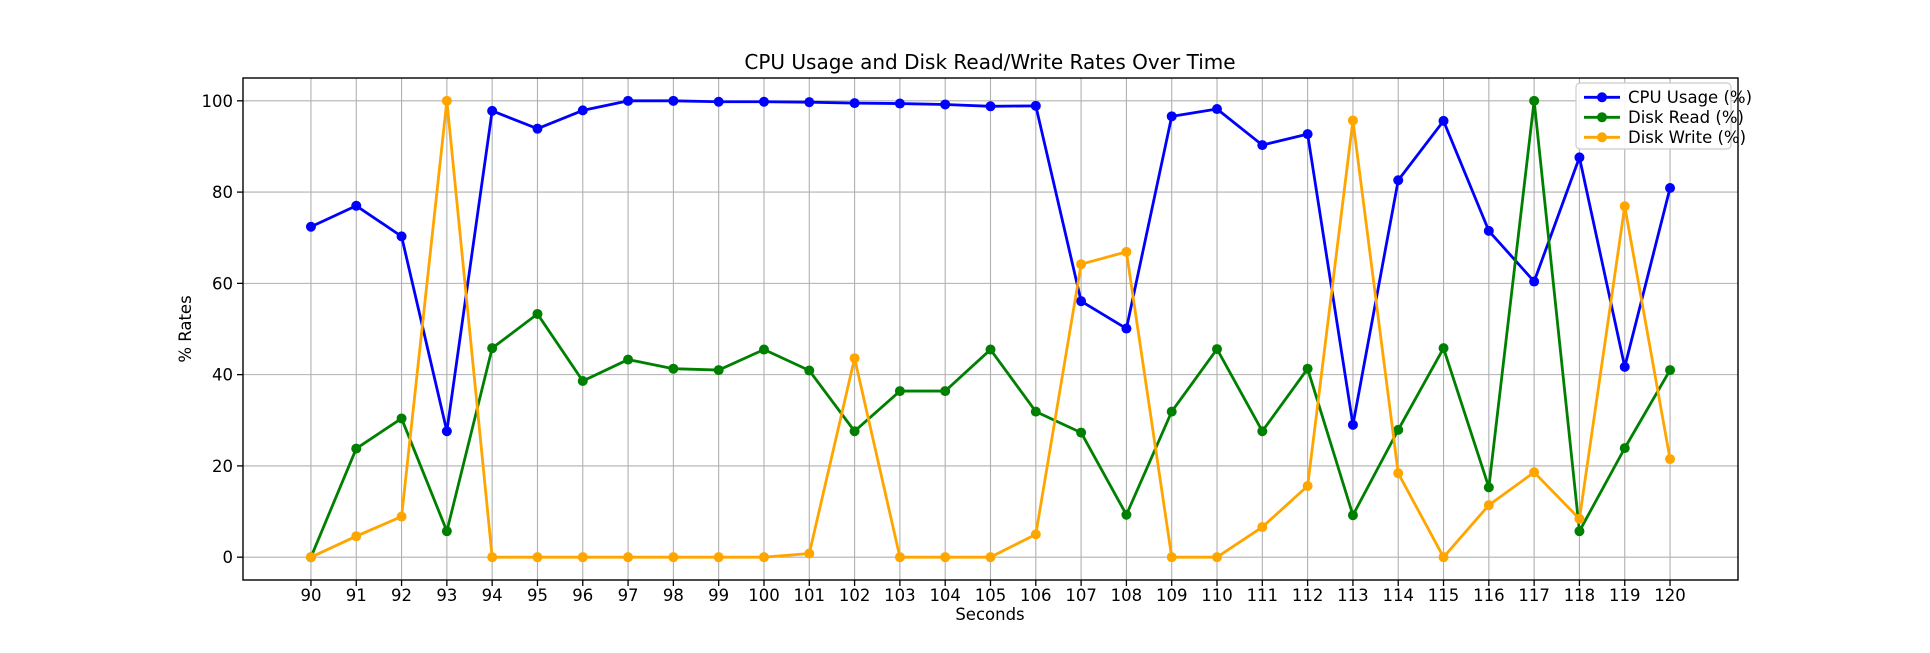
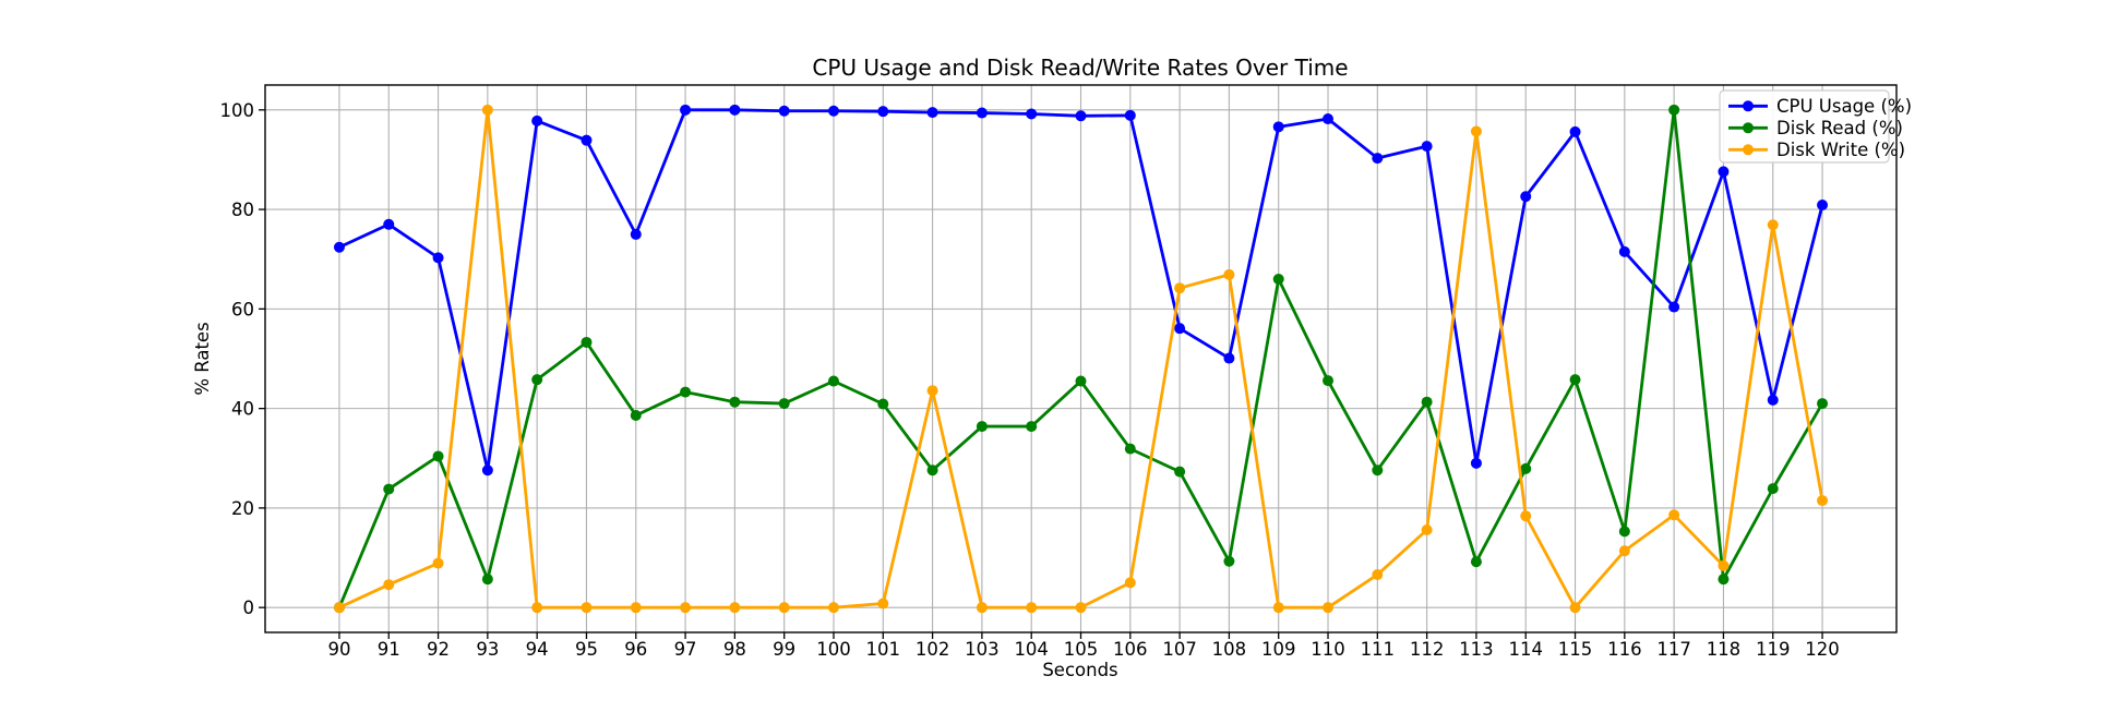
CPU Usage (%)/96: 98 -> 75
Disk Read (%)/109: 32 -> 66
